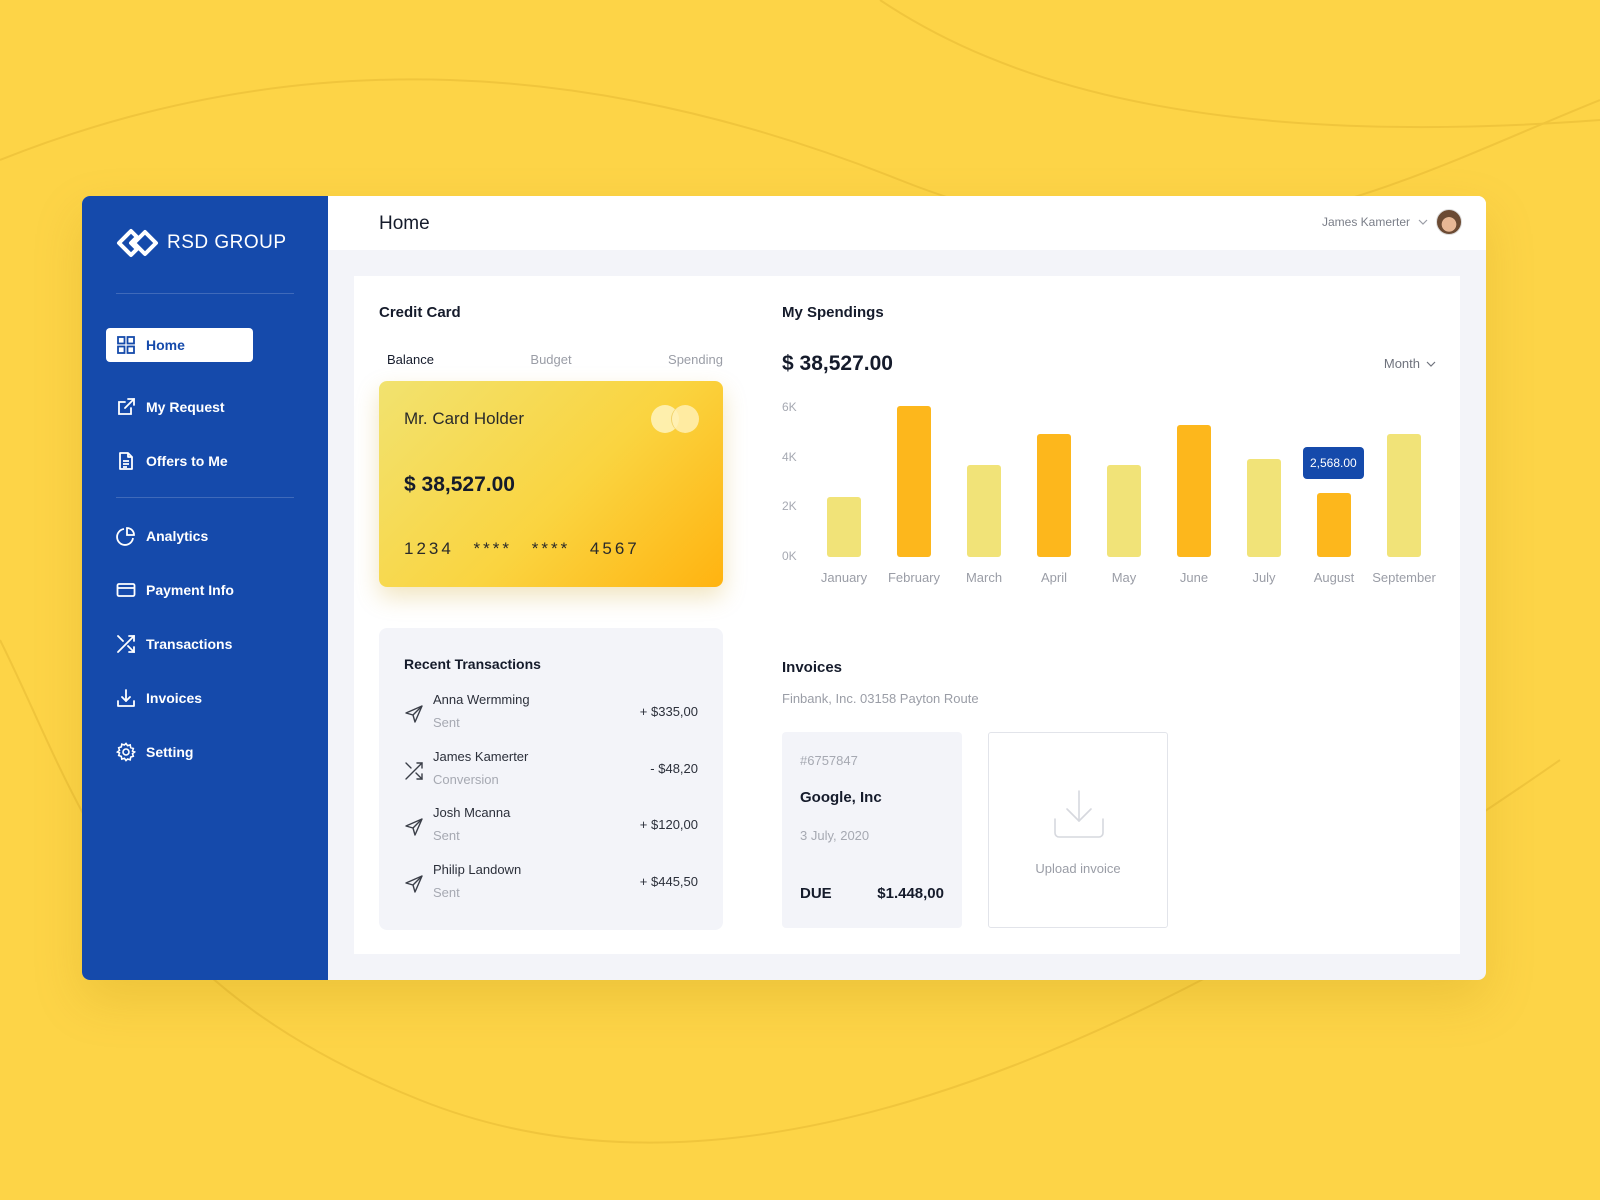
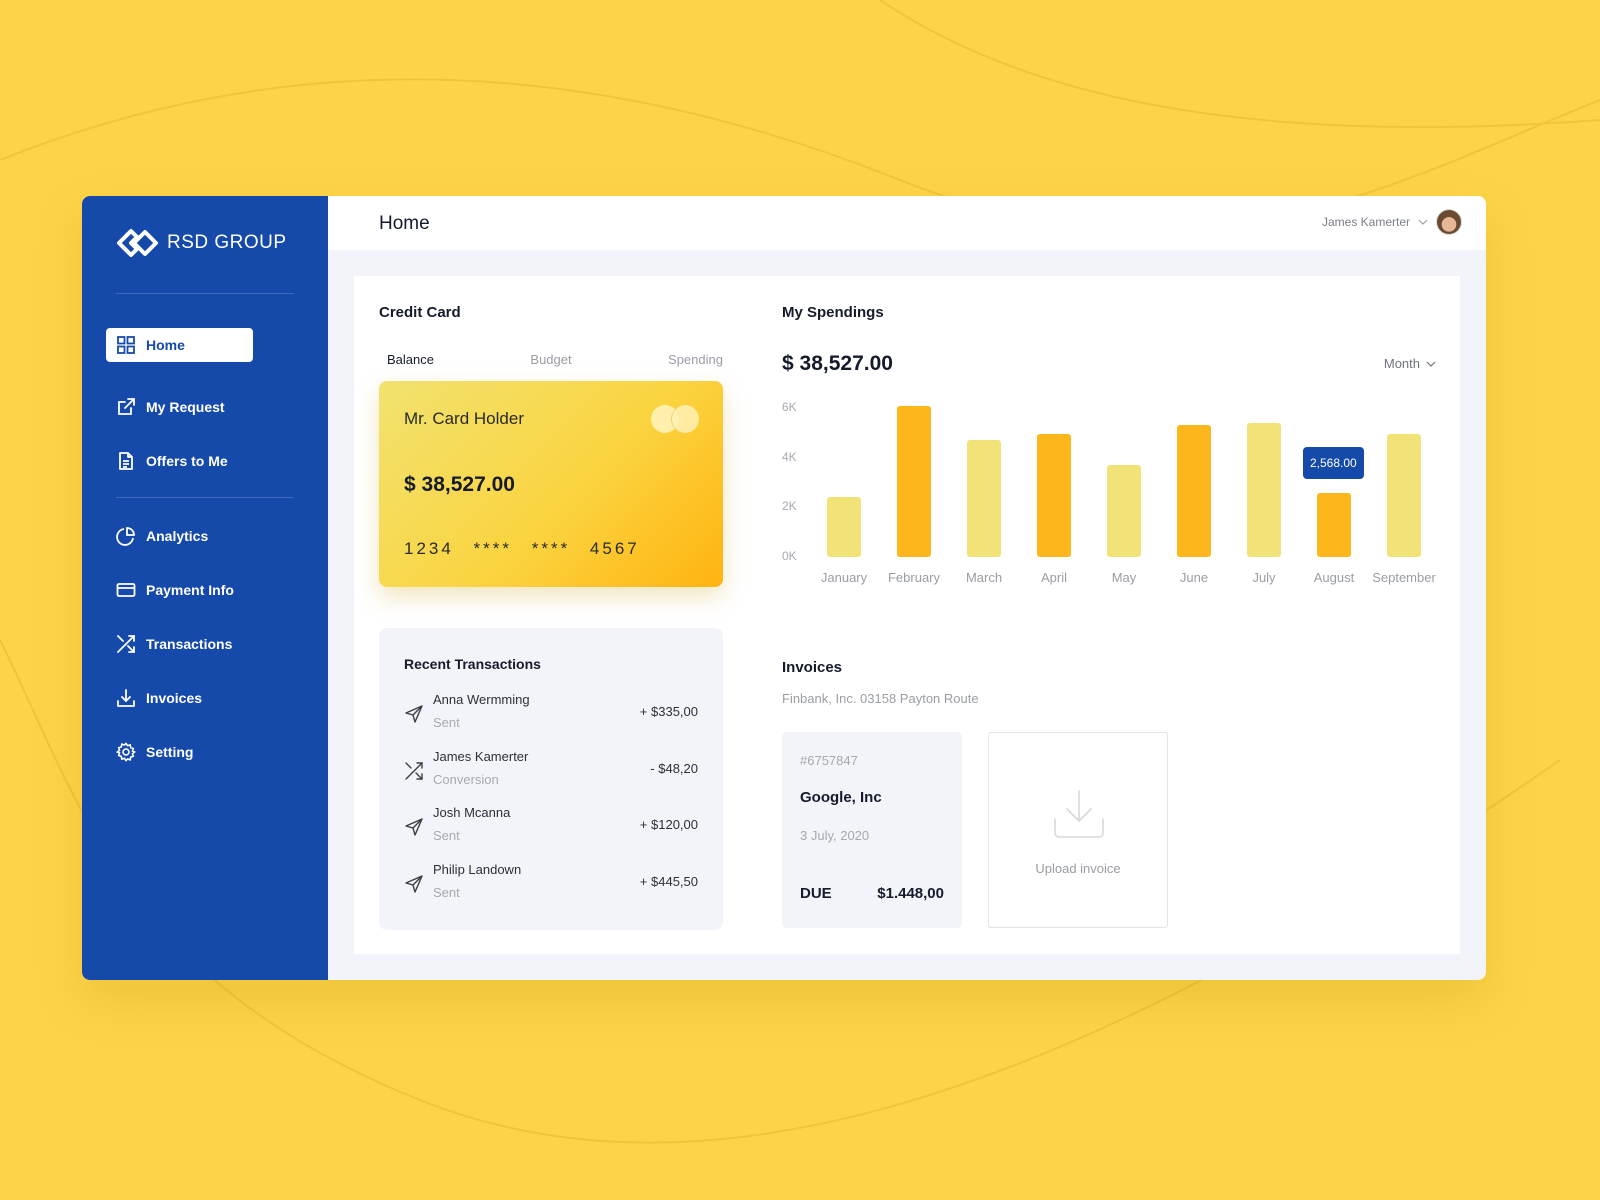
March: 3.7K -> 4.7K
July: 4.0K -> 5.4K
